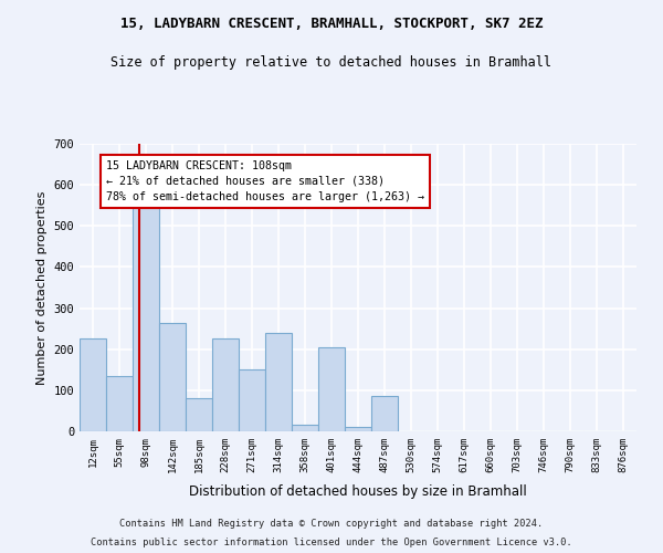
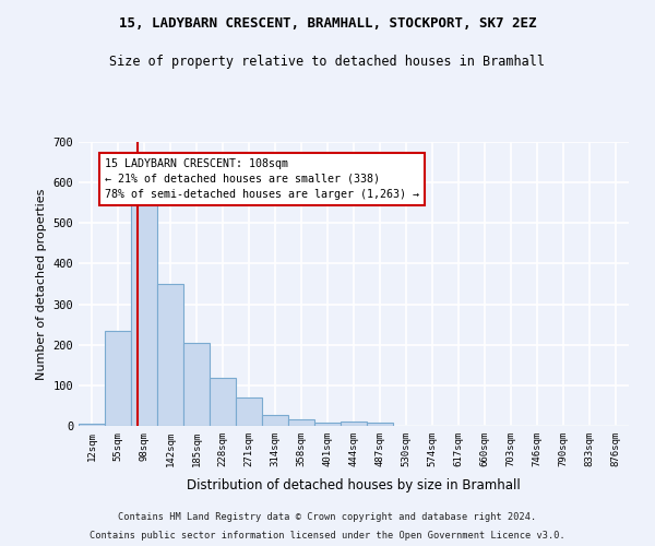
12sqm: 225 -> 5
55sqm: 135 -> 235
142sqm: 265 -> 350
185sqm: 80 -> 205
228sqm: 225 -> 118
271sqm: 150 -> 70
314sqm: 240 -> 27
401sqm: 205 -> 8
487sqm: 85 -> 8
